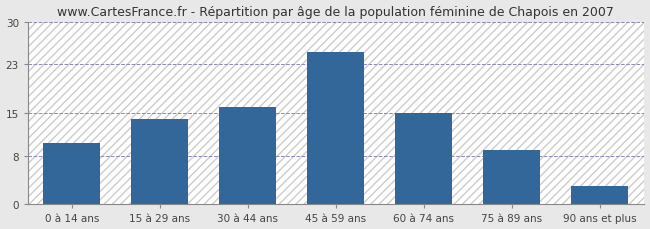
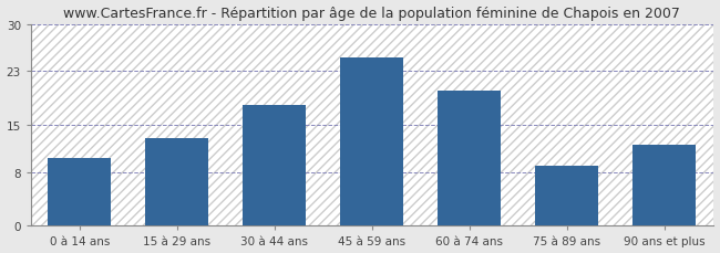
15 à 29 ans: 14 -> 13
30 à 44 ans: 16 -> 18
60 à 74 ans: 15 -> 20
90 ans et plus: 3 -> 12
